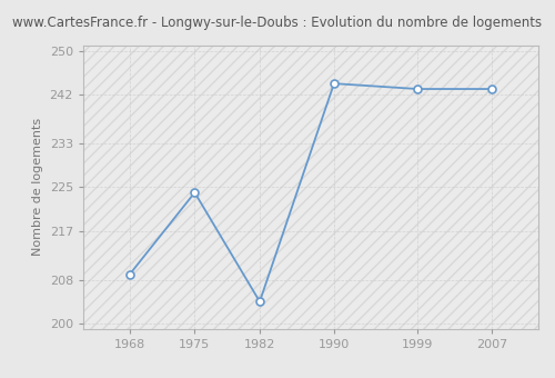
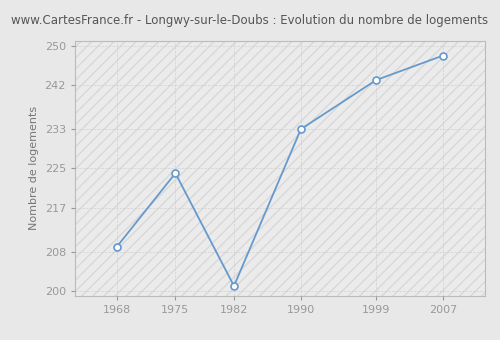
1982: 204 -> 201
1990: 244 -> 233
2007: 243 -> 248
